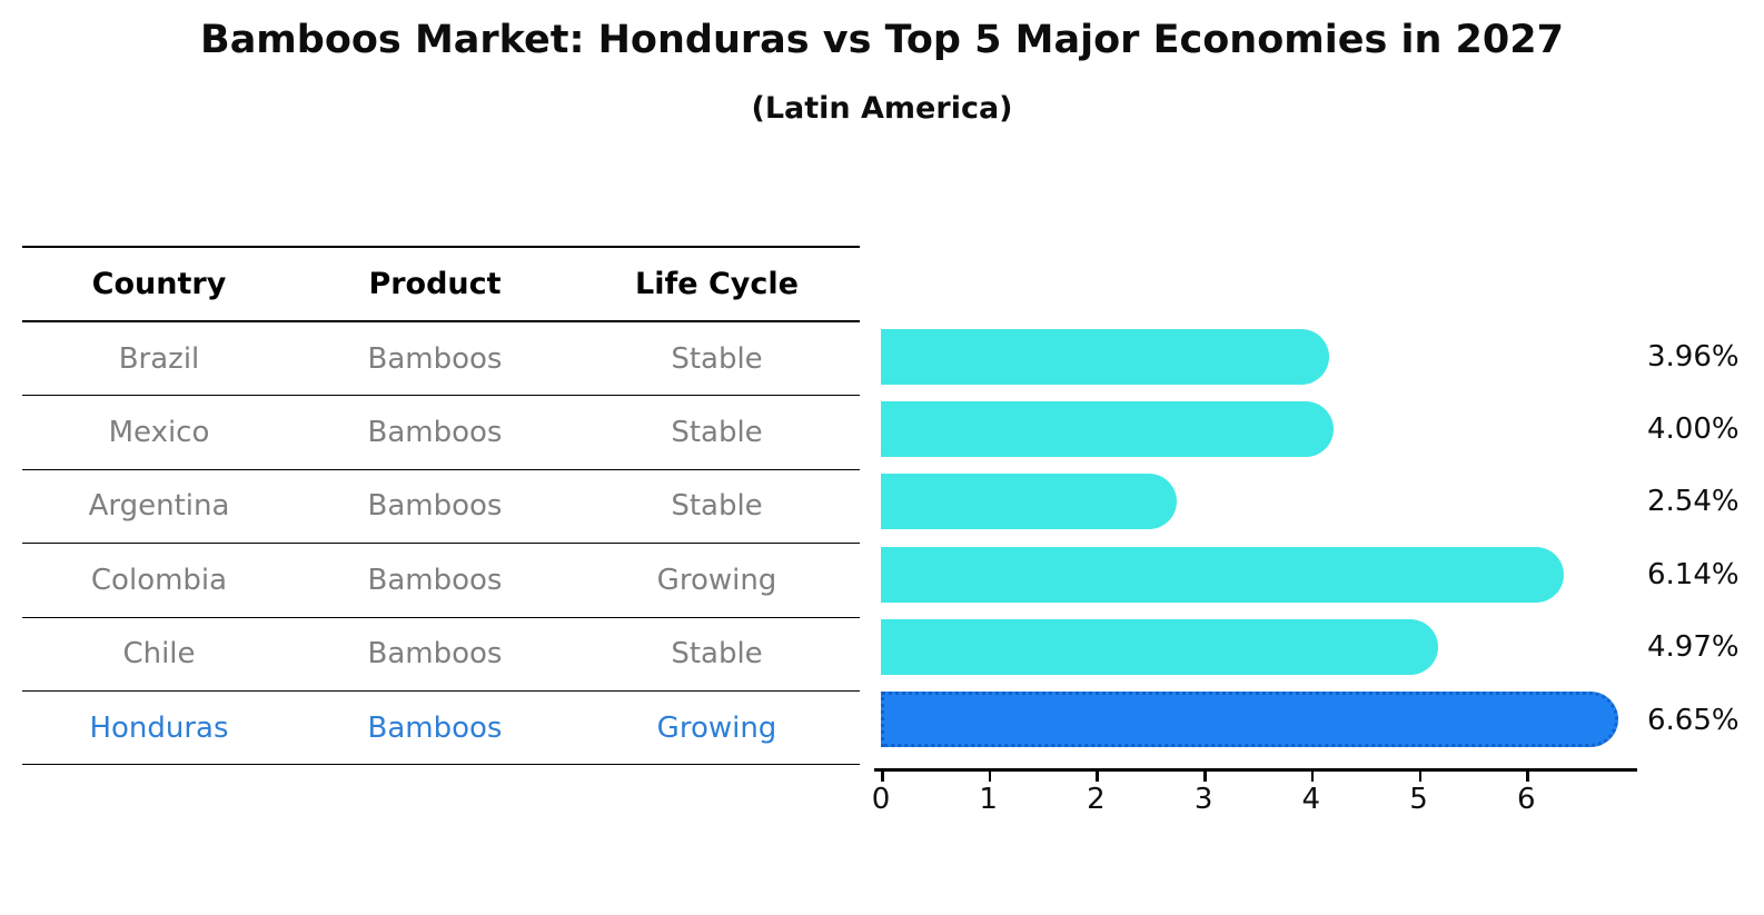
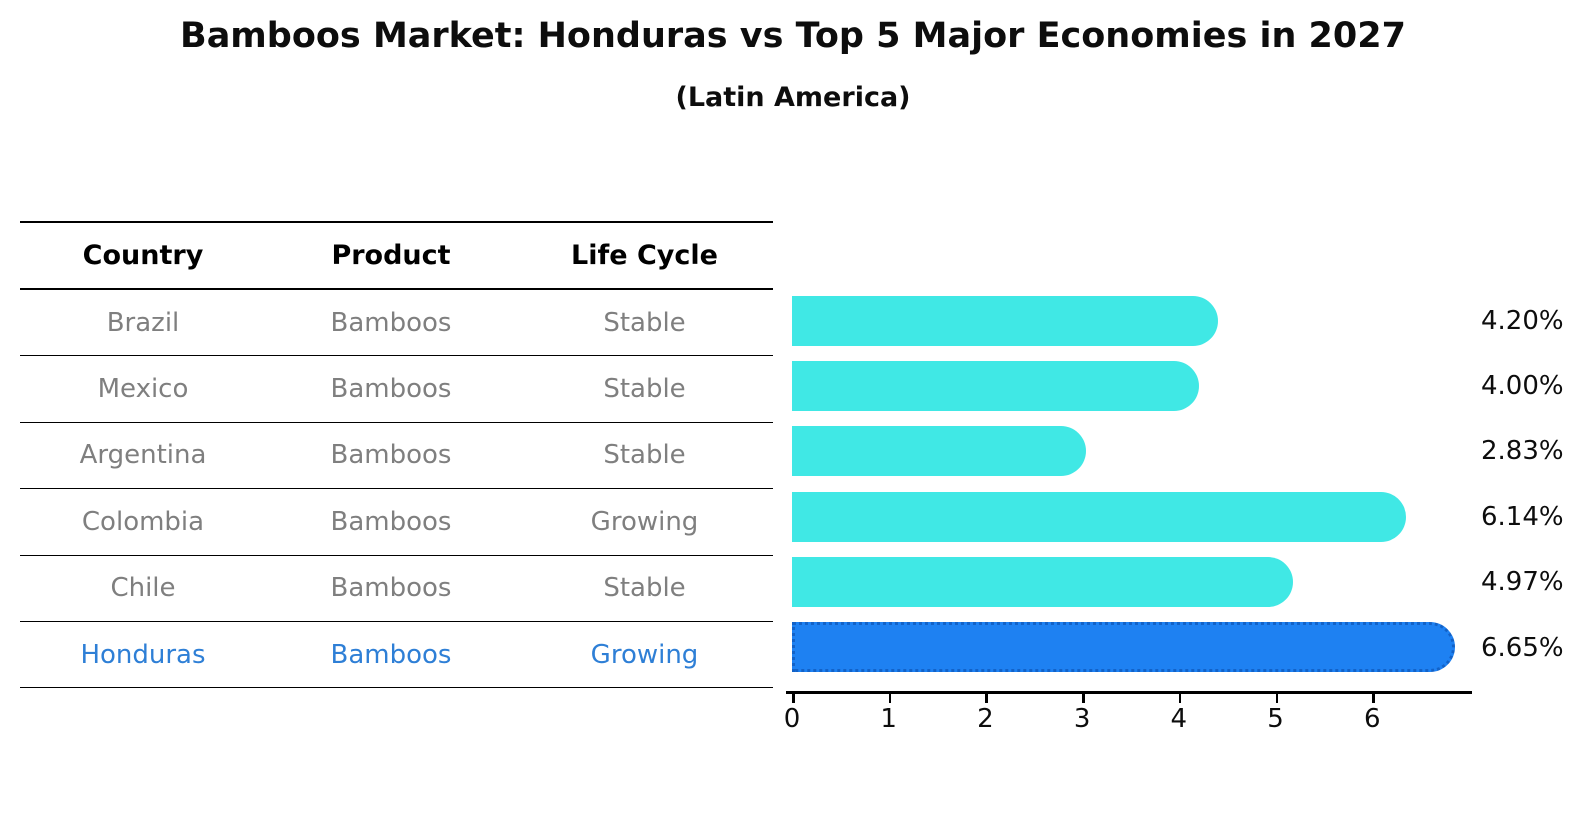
Brazil: 3.96% -> 4.20%
Argentina: 2.54% -> 2.83%
